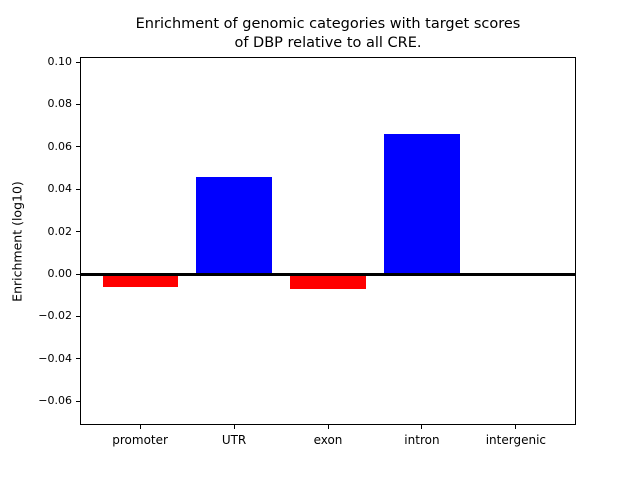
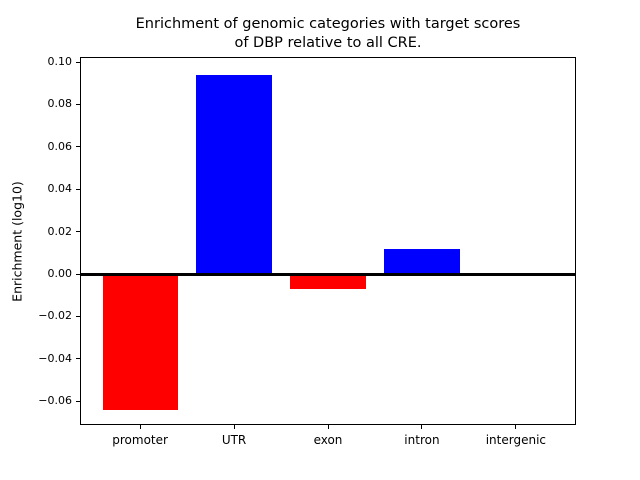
promoter: -0.006 -> -0.064
UTR: 0.046 -> 0.094
intron: 0.066 -> 0.012
